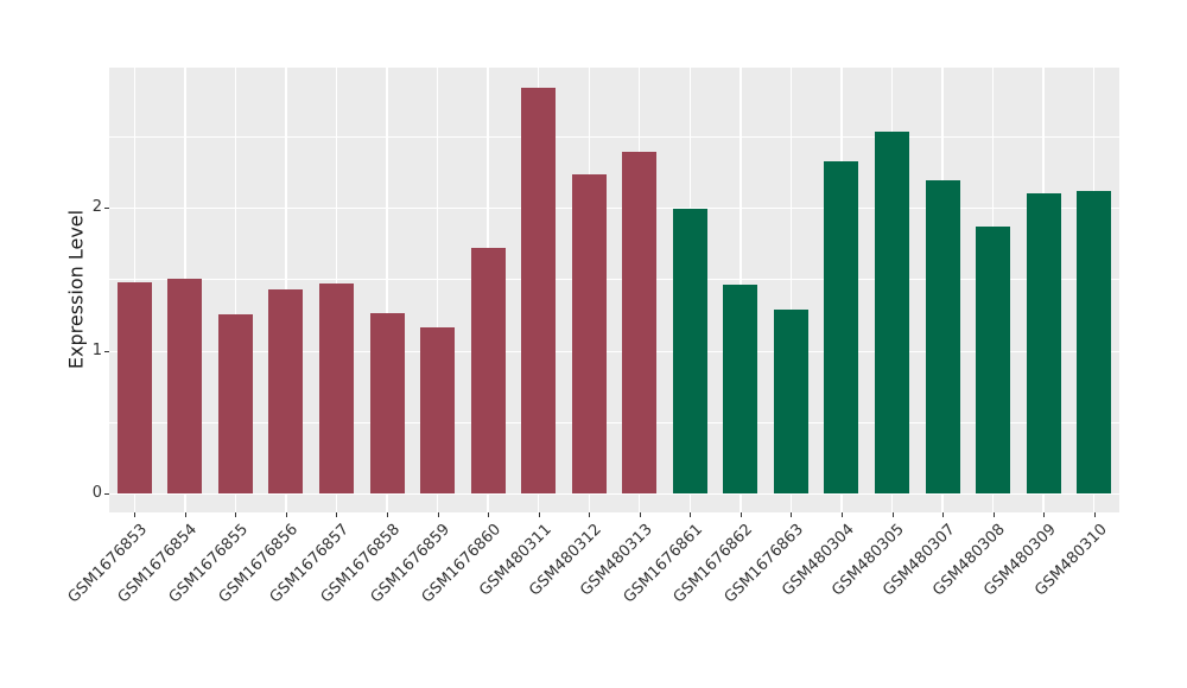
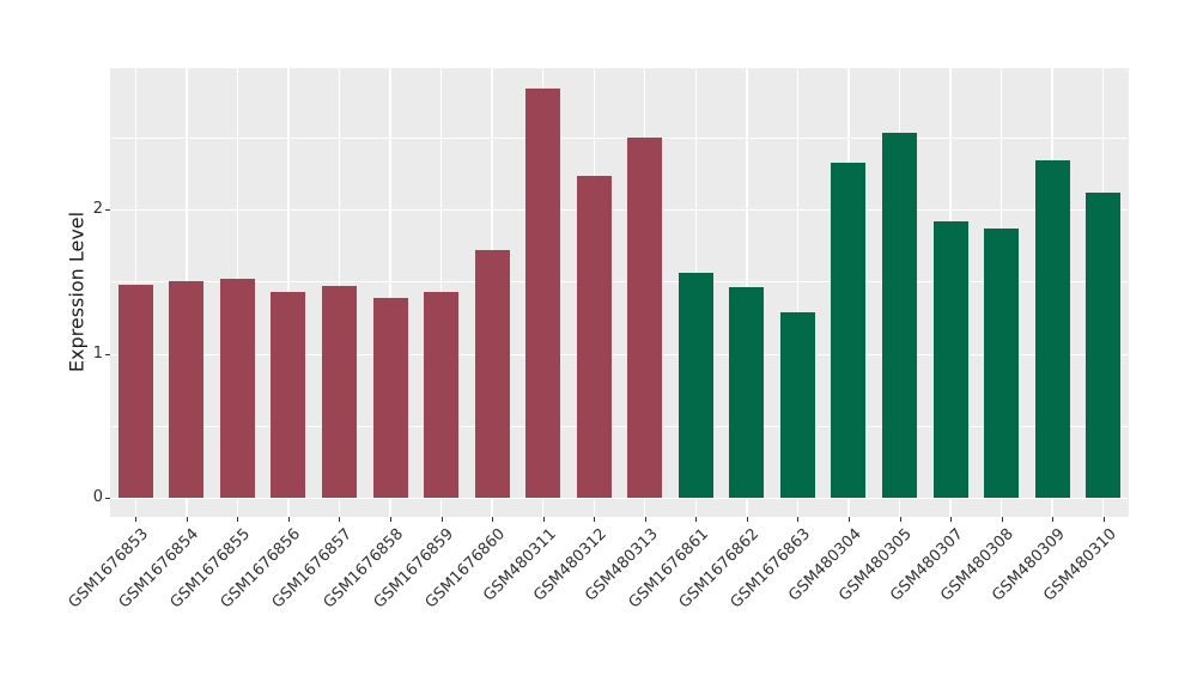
GSM1676855: 1.25 -> 1.52
GSM1676858: 1.26 -> 1.39
GSM1676859: 1.16 -> 1.43
GSM480313: 2.39 -> 2.50
GSM1676861: 1.99 -> 1.56
GSM480307: 2.19 -> 1.92
GSM480309: 2.10 -> 2.34
